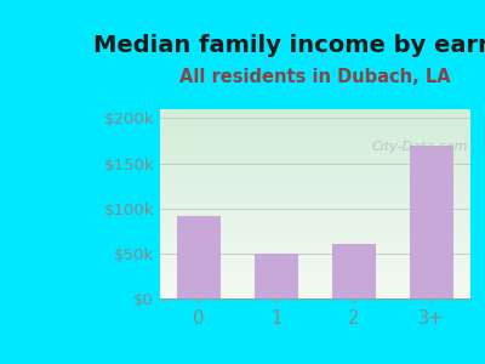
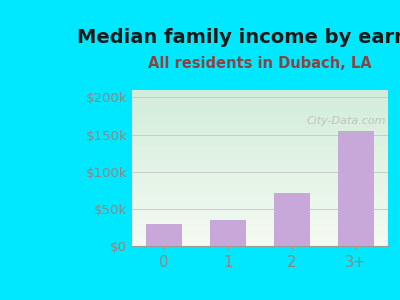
0: $92k -> $30k
1: $50k -> $35k
2: $60k -> $72k
3+: $170k -> $155k
